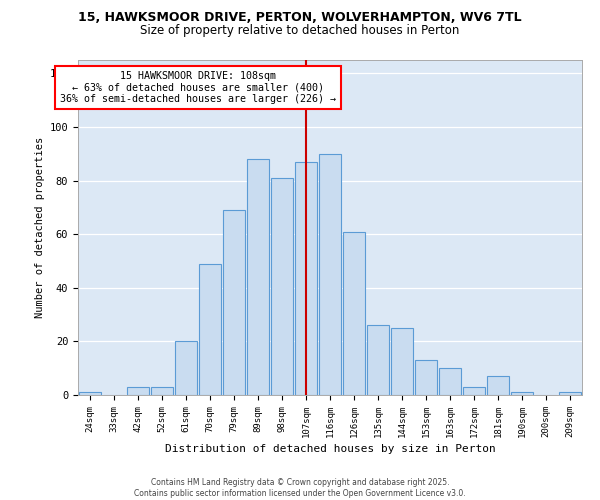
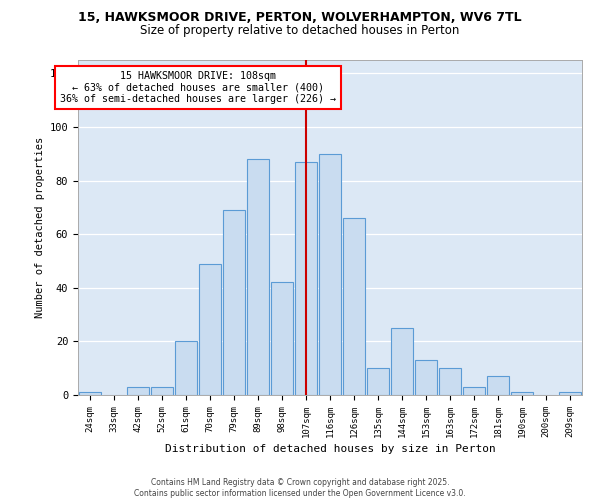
98sqm: 81 -> 42
126sqm: 61 -> 66
135sqm: 26 -> 10
